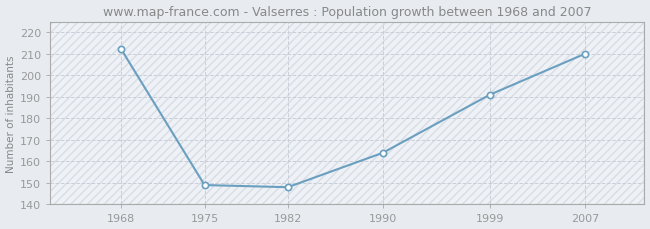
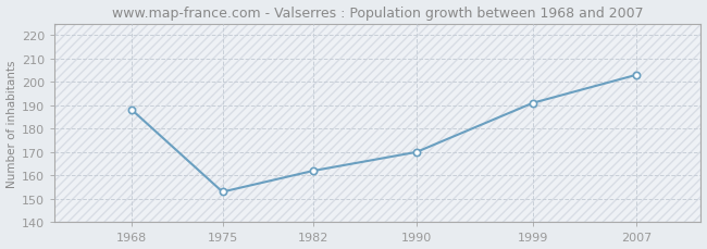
1968: 212 -> 188
1975: 149 -> 153
1982: 148 -> 162
1990: 164 -> 170
2007: 210 -> 203
